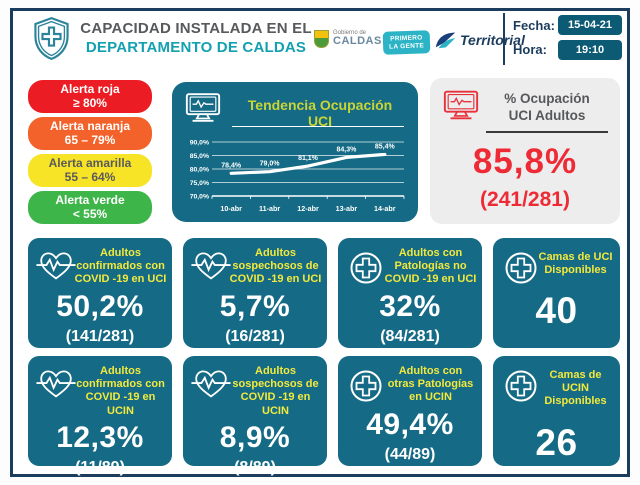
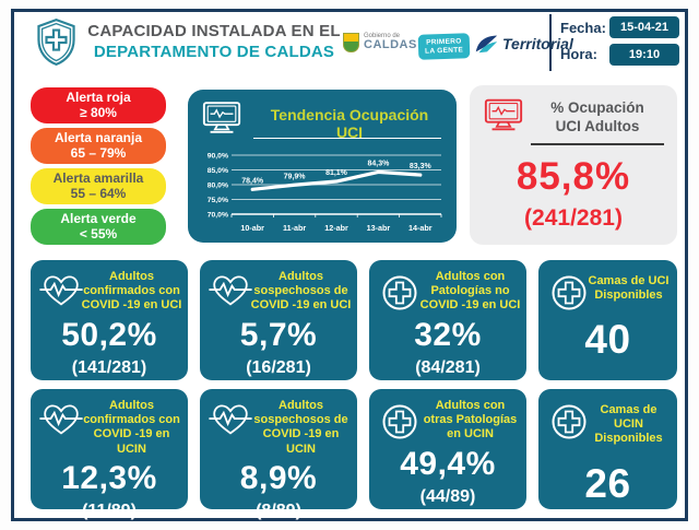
11-abr: 79,0% -> 79,9%
14-abr: 85,4% -> 83,3%
